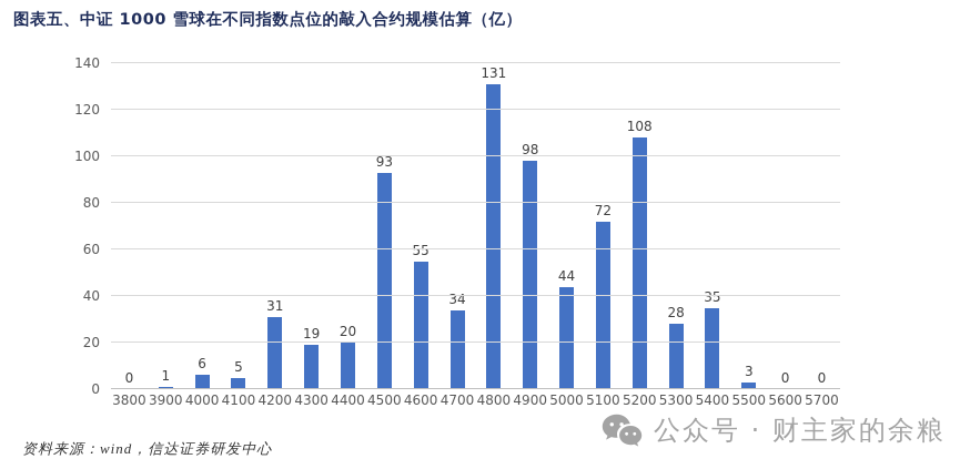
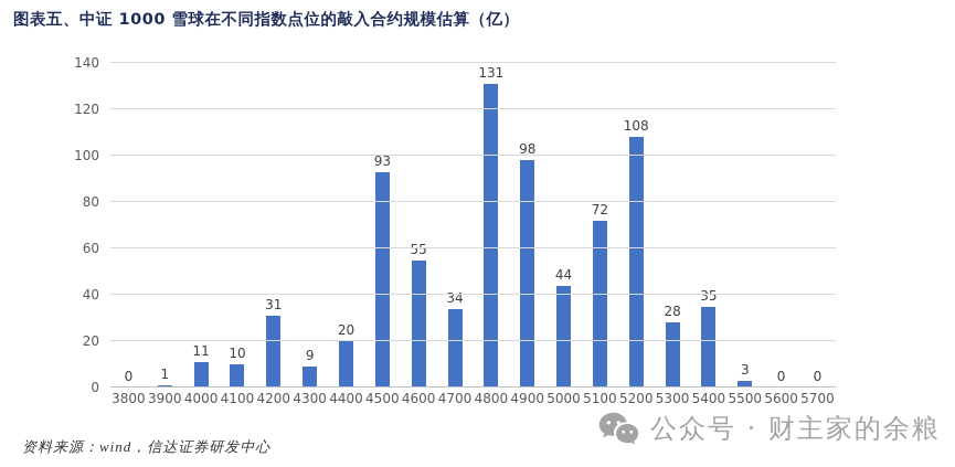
4000: 6 -> 11
4100: 5 -> 10
4300: 19 -> 9
